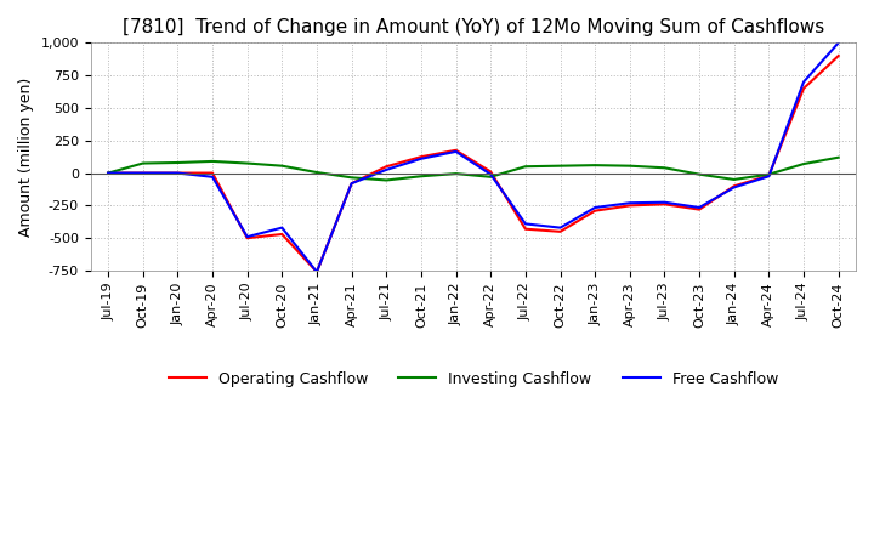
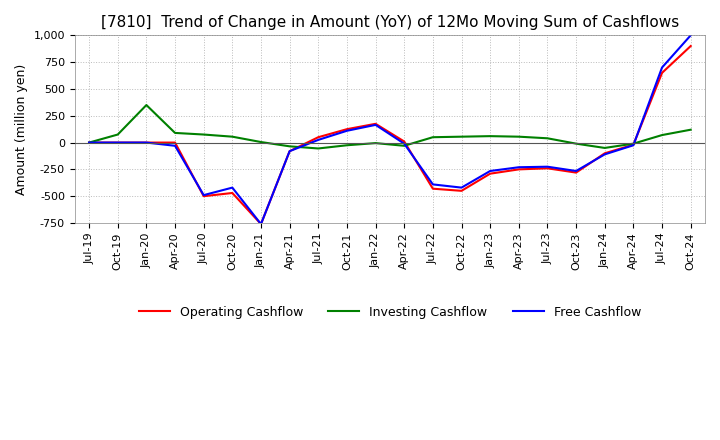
Investing Cashflow/Jan-20: 80 -> 350
